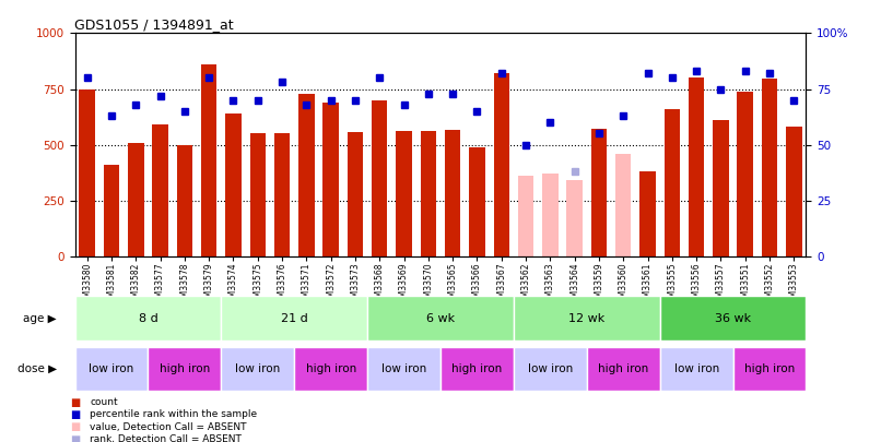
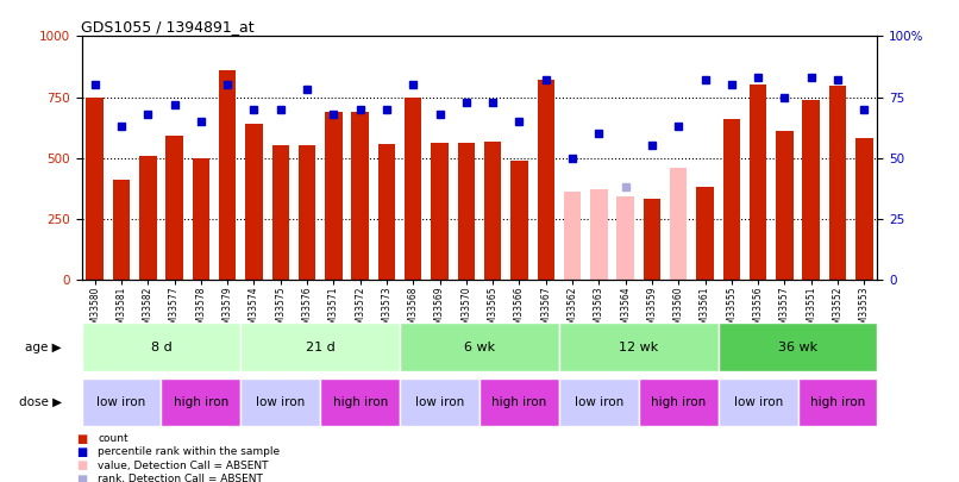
GSM33571: 730 -> 690
GSM33568: 700 -> 750
GSM33559: 570 -> 330
